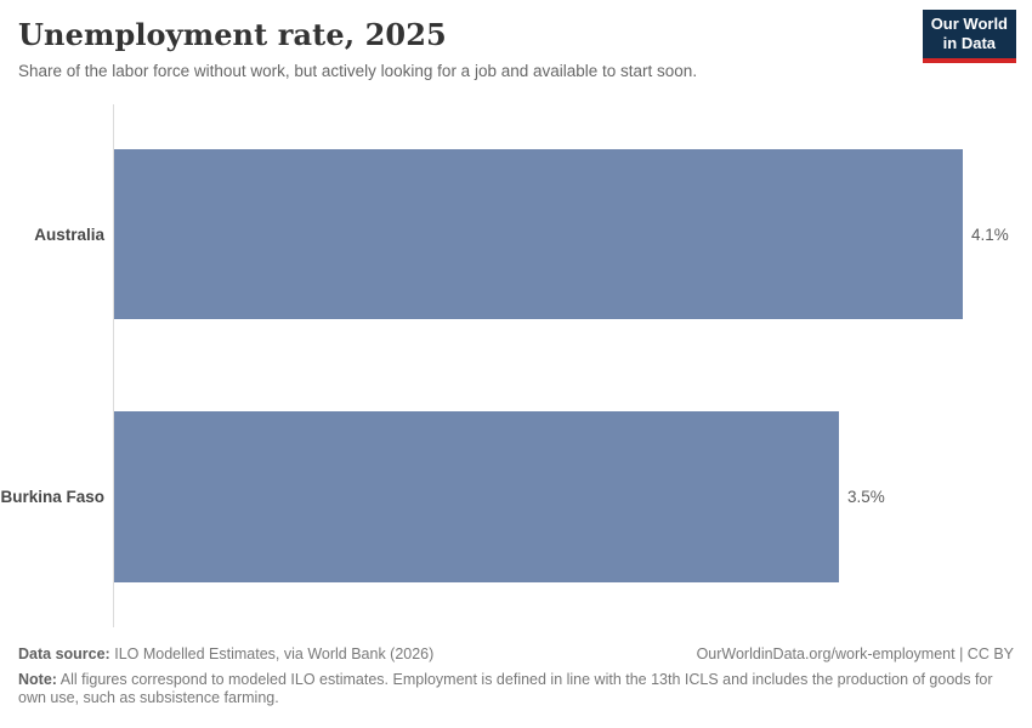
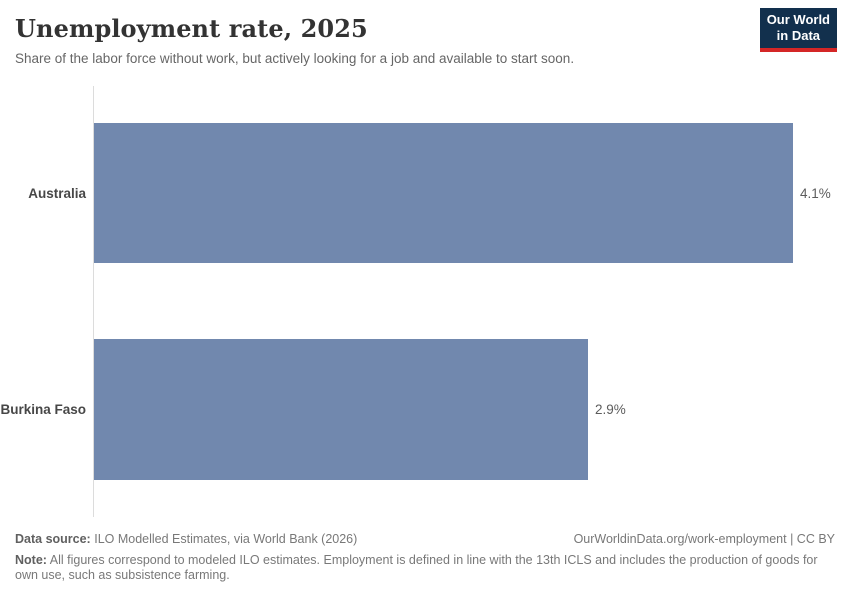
Burkina Faso: 3.5% -> 2.9%
